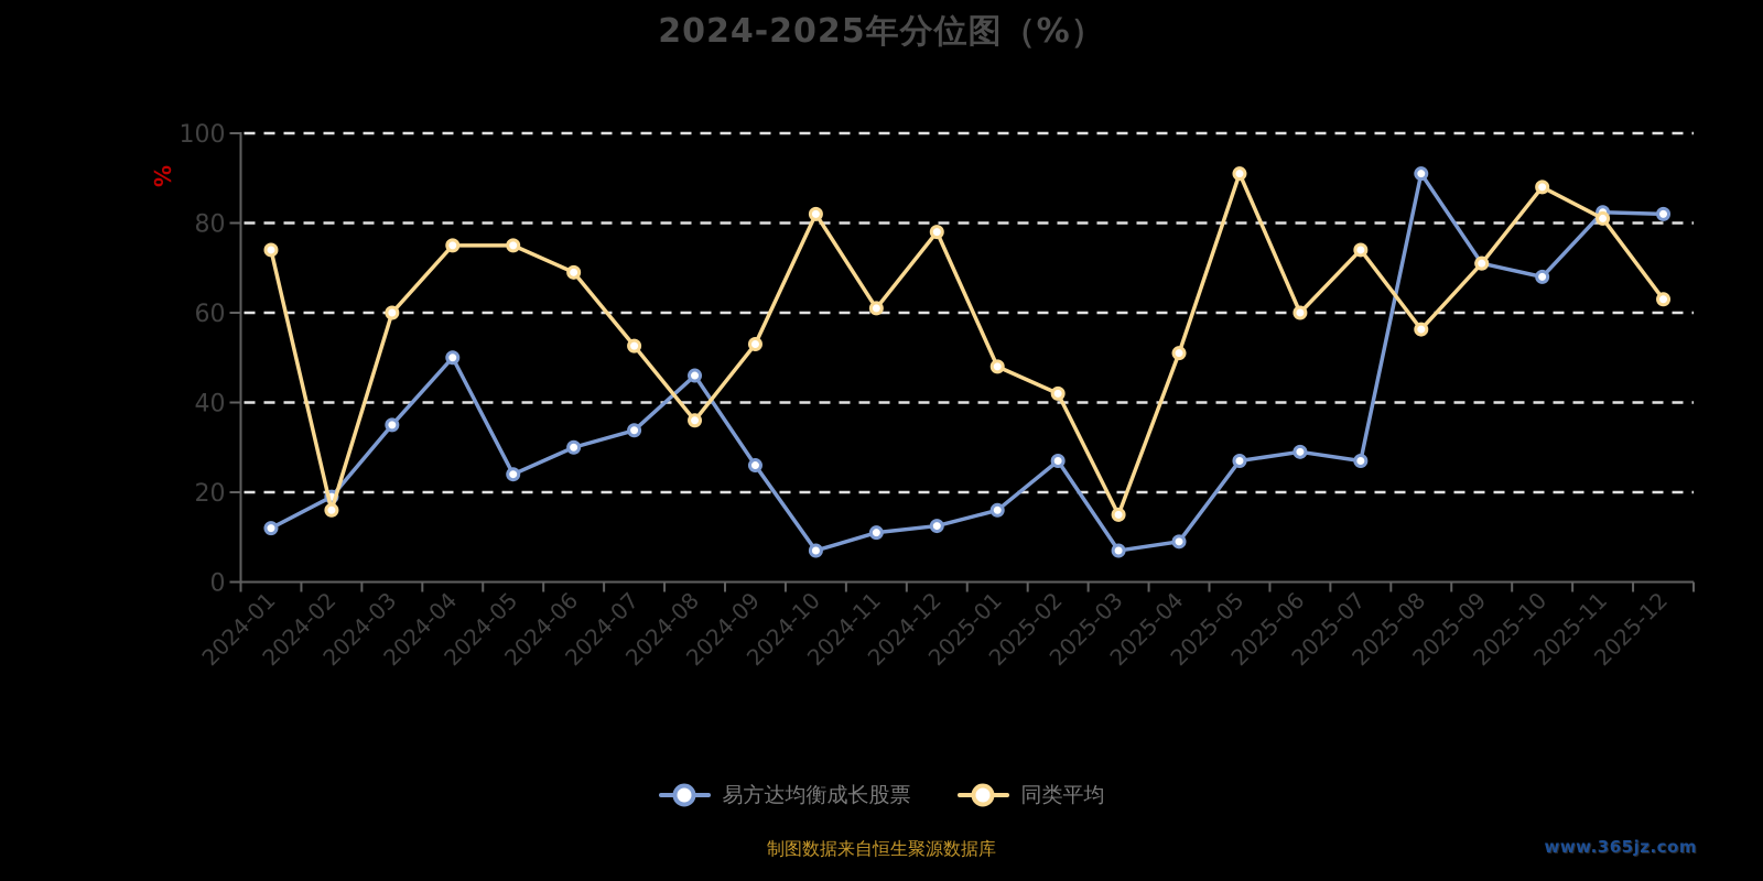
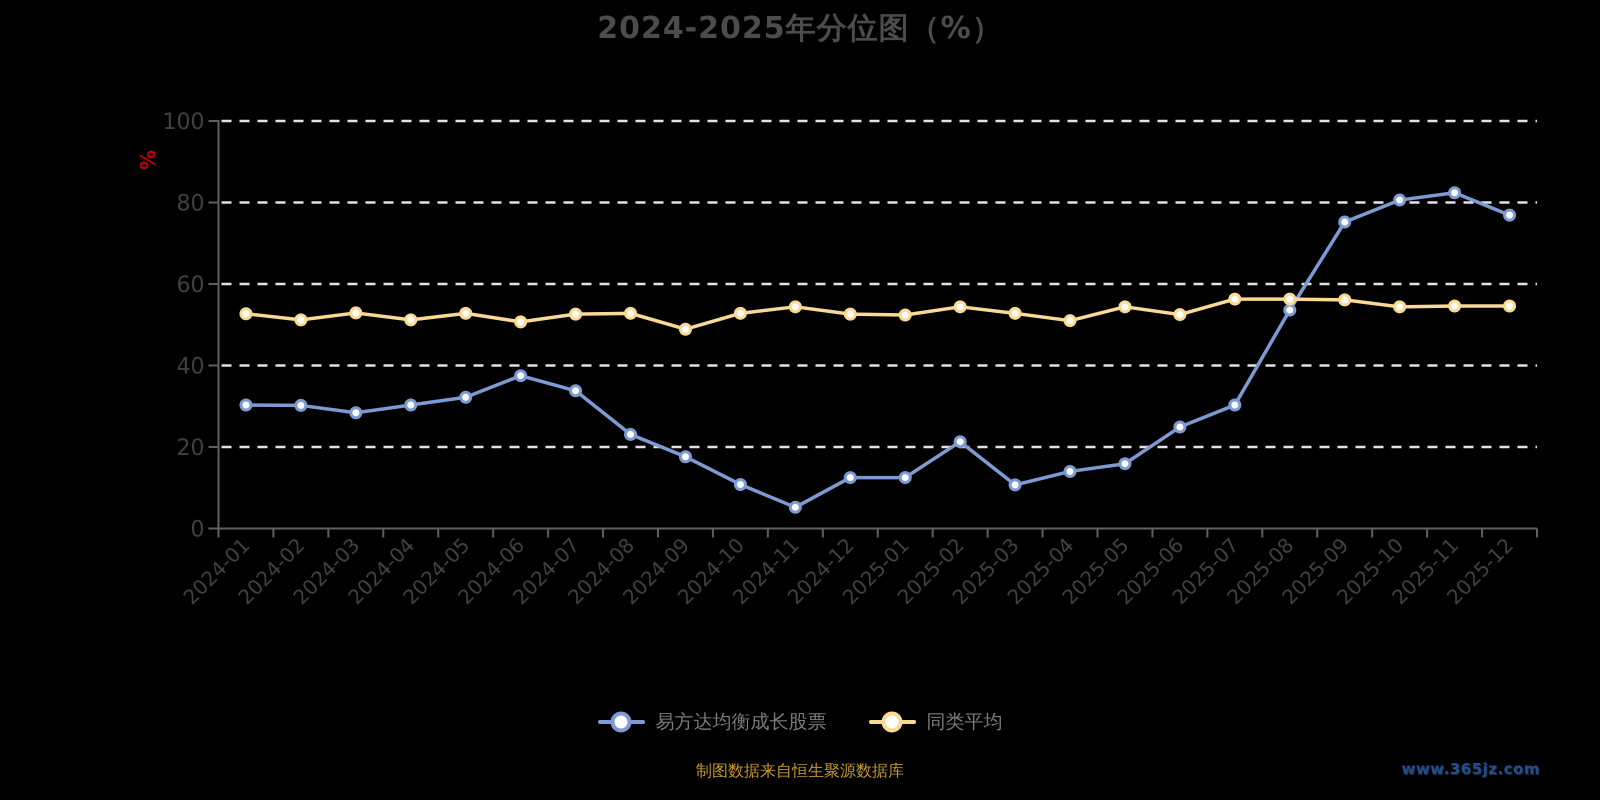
易方达均衡成长股票/2024-01: 12 -> 30
同类平均/2024-01: 74 -> 53
易方达均衡成长股票/2024-02: 19 -> 30
同类平均/2024-02: 16 -> 51
易方达均衡成长股票/2024-03: 35 -> 28
同类平均/2024-03: 60 -> 53
易方达均衡成长股票/2024-04: 50 -> 30
同类平均/2024-04: 75 -> 51
易方达均衡成长股票/2024-05: 24 -> 32
同类平均/2024-05: 75 -> 53
易方达均衡成长股票/2024-06: 30 -> 38
同类平均/2024-06: 69 -> 51
易方达均衡成长股票/2024-08: 46 -> 23
同类平均/2024-08: 36 -> 53
易方达均衡成长股票/2024-09: 26 -> 18
同类平均/2024-09: 53 -> 49
易方达均衡成长股票/2024-10: 7 -> 11
同类平均/2024-10: 82 -> 53
易方达均衡成长股票/2024-11: 11 -> 5
同类平均/2024-11: 61 -> 54
同类平均/2024-12: 78 -> 53
易方达均衡成长股票/2025-01: 16 -> 12
同类平均/2025-01: 48 -> 52
易方达均衡成长股票/2025-02: 27 -> 21
同类平均/2025-02: 42 -> 54
易方达均衡成长股票/2025-03: 7 -> 11
同类平均/2025-03: 15 -> 53
易方达均衡成长股票/2025-04: 9 -> 14
易方达均衡成长股票/2025-05: 27 -> 16
同类平均/2025-05: 91 -> 54
易方达均衡成长股票/2025-06: 29 -> 25
同类平均/2025-06: 60 -> 52
易方达均衡成长股票/2025-07: 27 -> 30
同类平均/2025-07: 74 -> 56
易方达均衡成长股票/2025-08: 91 -> 54
易方达均衡成长股票/2025-09: 71 -> 75
同类平均/2025-09: 71 -> 56
易方达均衡成长股票/2025-10: 68 -> 81
同类平均/2025-10: 88 -> 54
同类平均/2025-11: 81 -> 55
易方达均衡成长股票/2025-12: 82 -> 77
同类平均/2025-12: 63 -> 55
